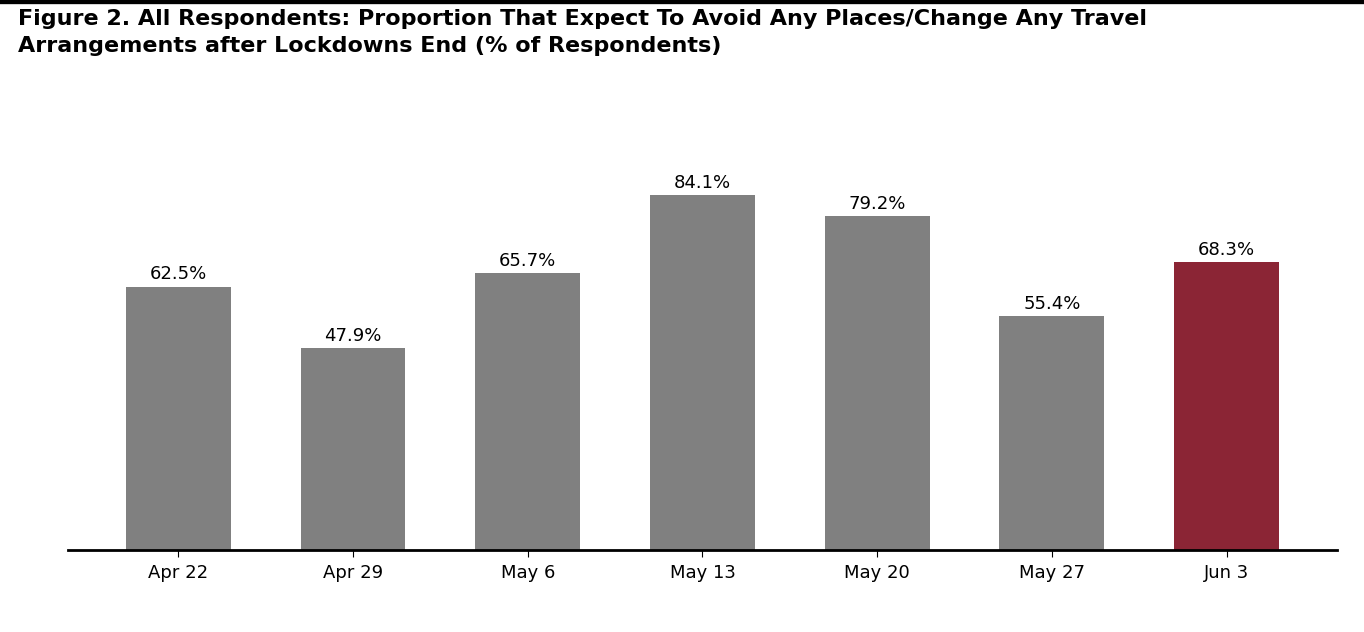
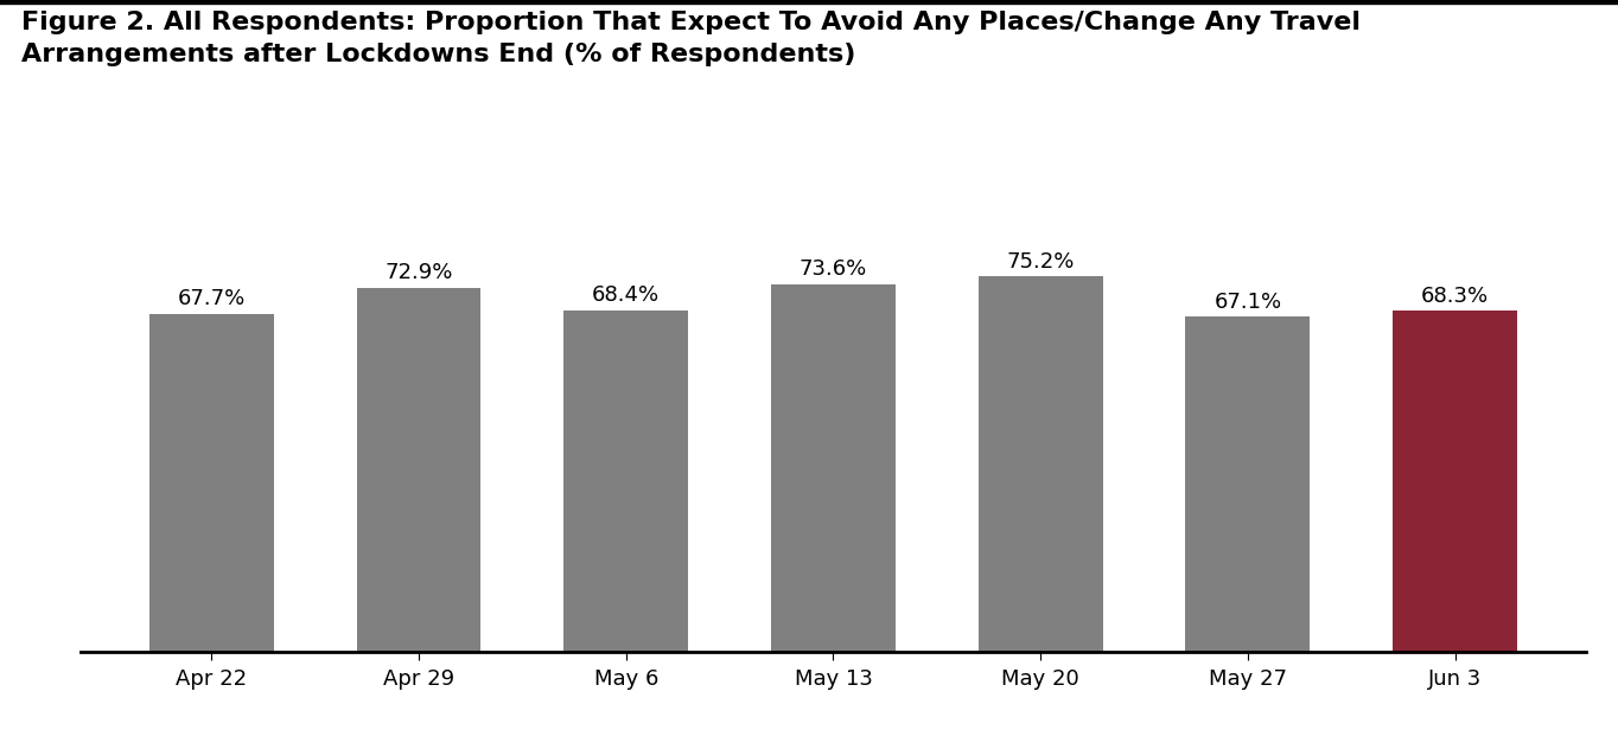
Apr 22: 62.5% -> 67.7%
Apr 29: 47.9% -> 72.9%
May 6: 65.7% -> 68.4%
May 13: 84.1% -> 73.6%
May 20: 79.2% -> 75.2%
May 27: 55.4% -> 67.1%
